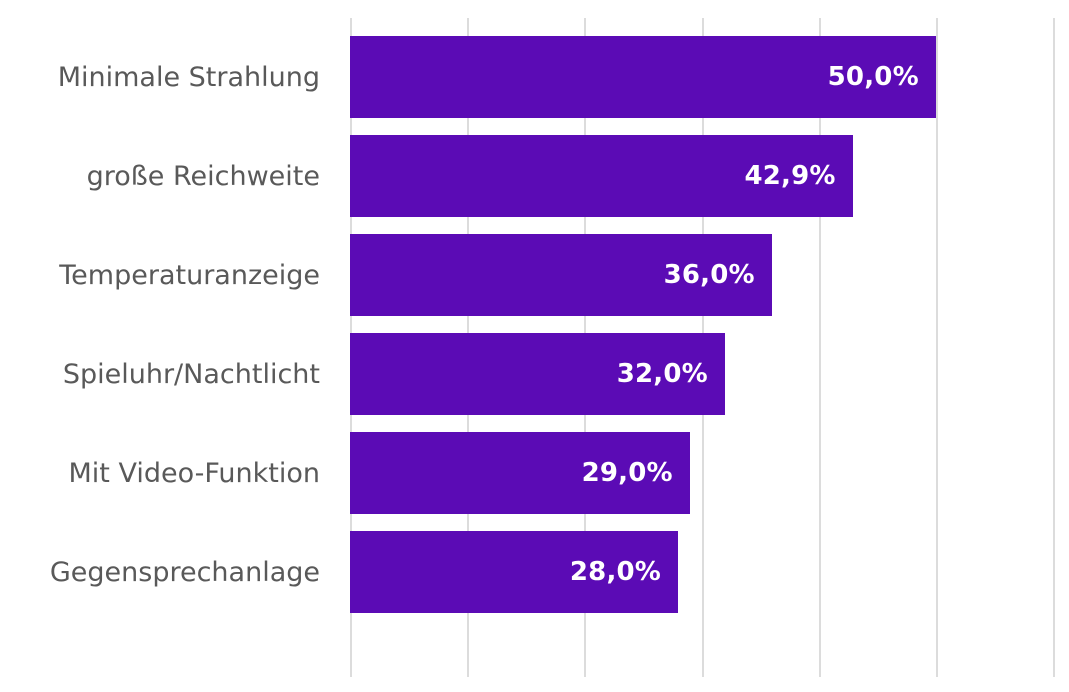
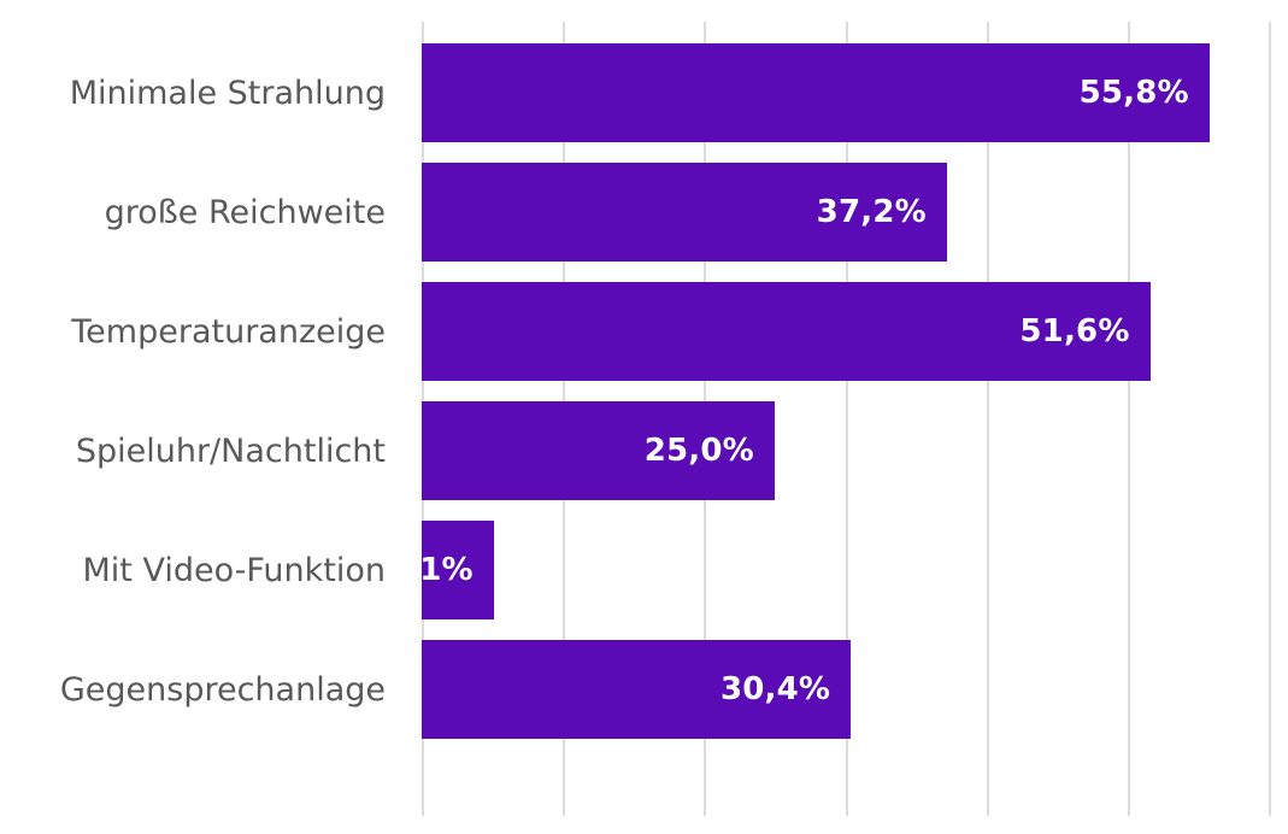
Minimale Strahlung: 50,0% -> 55,8%
große Reichweite: 42,9% -> 37,2%
Temperaturanzeige: 36,0% -> 51,6%
Spieluhr/Nachtlicht: 32,0% -> 25,0%
Mit Video-Funktion: 29,0% -> 5,1%
Gegensprechanlage: 28,0% -> 30,4%
